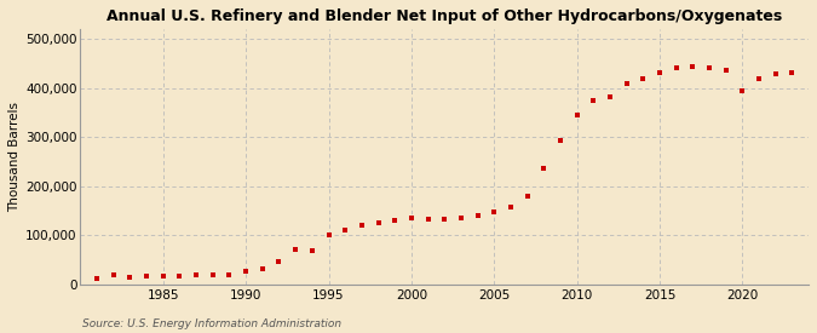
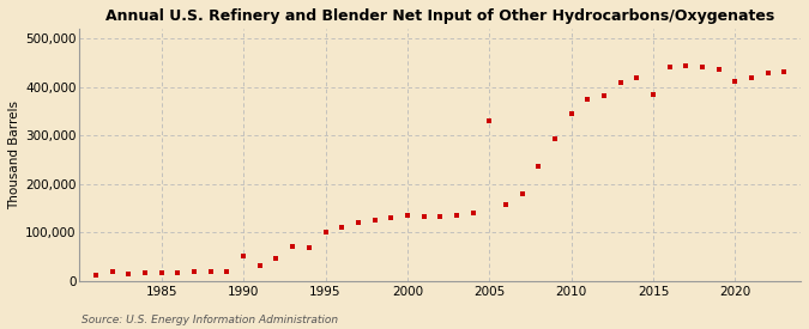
1990: 26,000 -> 50,000
2005: 148,000 -> 330,000
2015: 430,000 -> 385,000
2020: 393,000 -> 410,000
